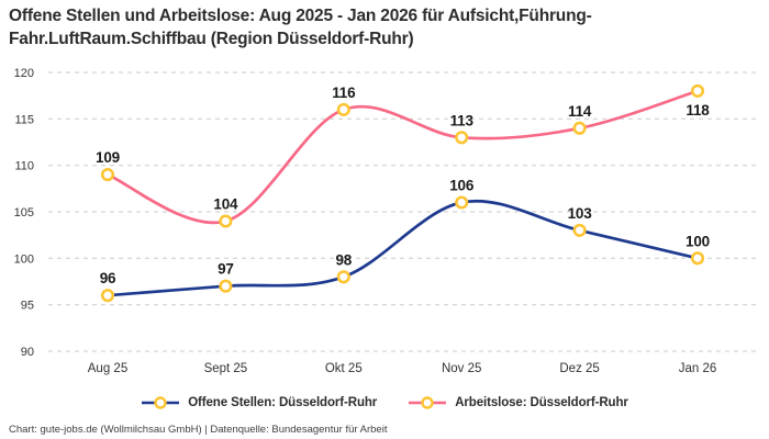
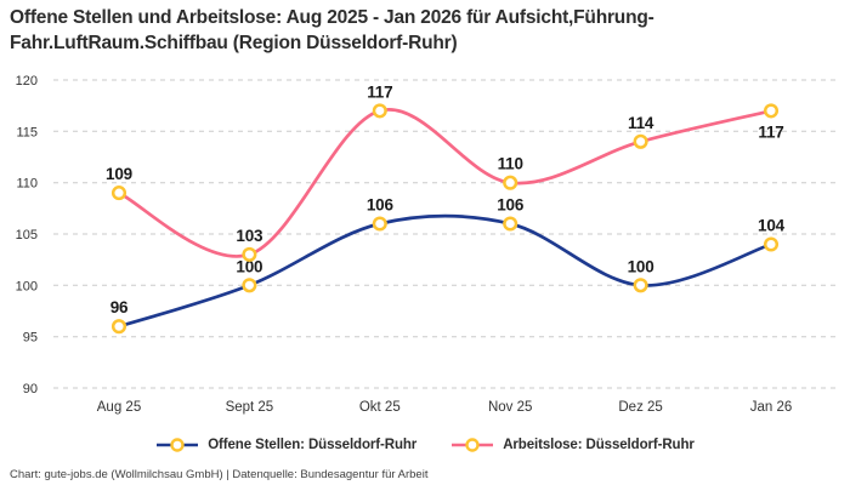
Offene Stellen: Düsseldorf-Ruhr/Sept 25: 97 -> 100
Arbeitslose: Düsseldorf-Ruhr/Sept 25: 104 -> 103
Offene Stellen: Düsseldorf-Ruhr/Okt 25: 98 -> 106
Arbeitslose: Düsseldorf-Ruhr/Okt 25: 116 -> 117
Arbeitslose: Düsseldorf-Ruhr/Nov 25: 113 -> 110
Offene Stellen: Düsseldorf-Ruhr/Dez 25: 103 -> 100
Offene Stellen: Düsseldorf-Ruhr/Jan 26: 100 -> 104
Arbeitslose: Düsseldorf-Ruhr/Jan 26: 118 -> 117
